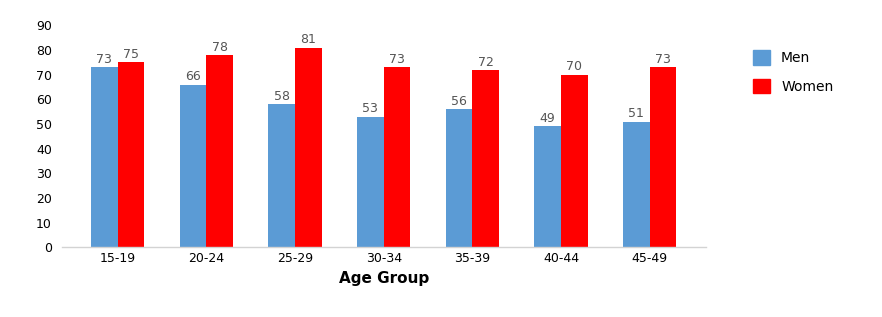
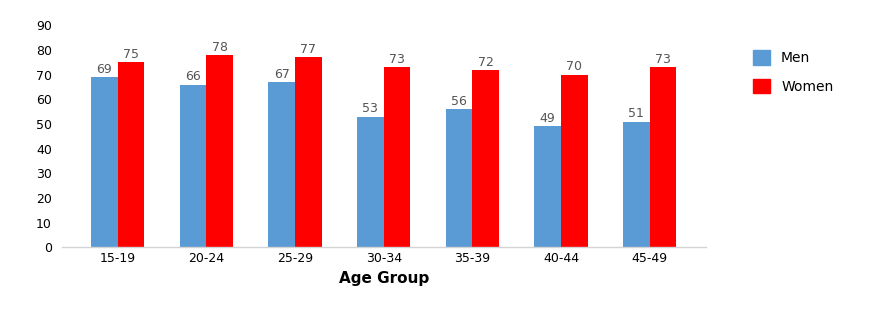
Men/15-19: 73 -> 69
Men/25-29: 58 -> 67
Women/25-29: 81 -> 77
